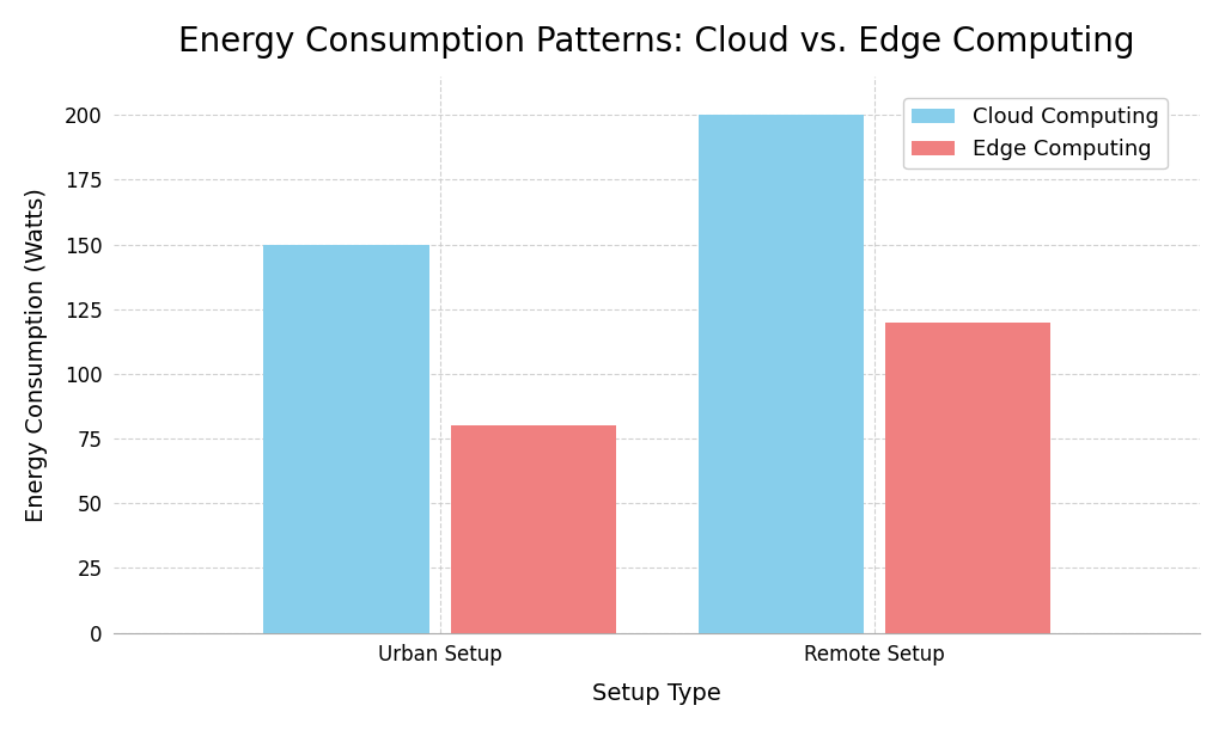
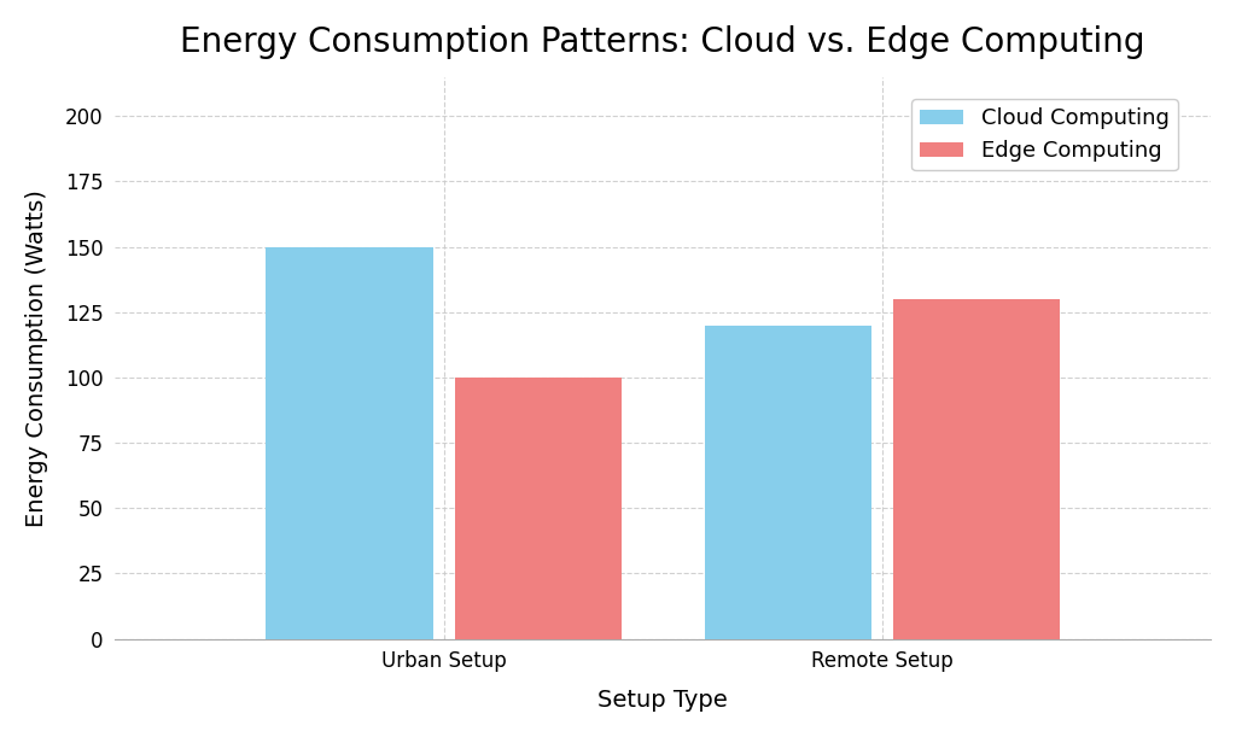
Edge Computing/Urban Setup: 80 -> 100
Cloud Computing/Remote Setup: 200 -> 120
Edge Computing/Remote Setup: 120 -> 130
